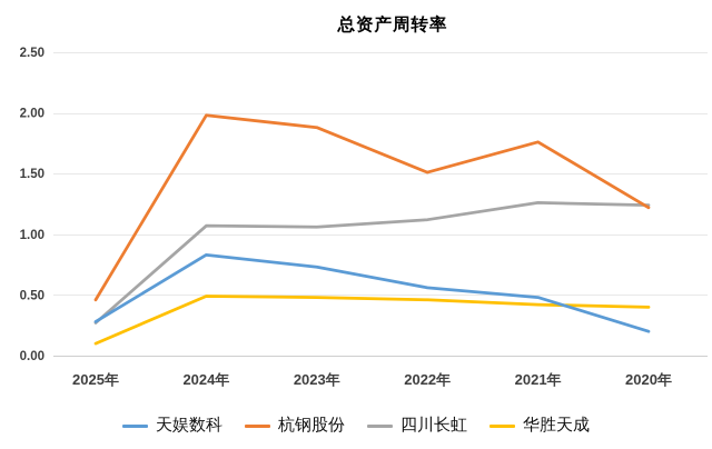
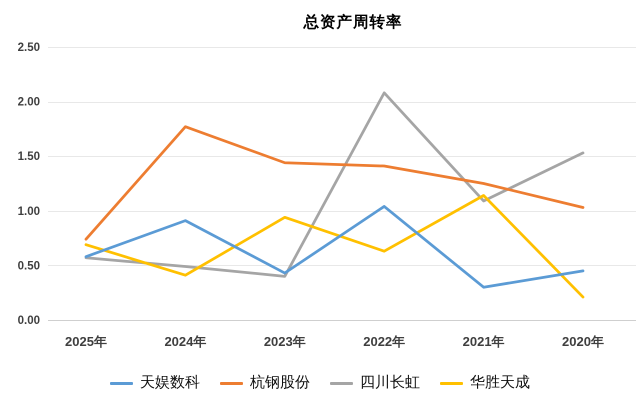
天娱数科/2025年: 0.28 -> 0.58
杭钢股份/2025年: 0.46 -> 0.74
四川长虹/2025年: 0.27 -> 0.57
华胜天成/2025年: 0.10 -> 0.69
天娱数科/2024年: 0.83 -> 0.91
杭钢股份/2024年: 1.98 -> 1.77
四川长虹/2024年: 1.07 -> 0.49
华胜天成/2024年: 0.49 -> 0.41
天娱数科/2023年: 0.73 -> 0.43
杭钢股份/2023年: 1.88 -> 1.44
四川长虹/2023年: 1.06 -> 0.40
华胜天成/2023年: 0.48 -> 0.94
天娱数科/2022年: 0.56 -> 1.04
杭钢股份/2022年: 1.51 -> 1.41
四川长虹/2022年: 1.12 -> 2.08
华胜天成/2022年: 0.46 -> 0.63
天娱数科/2021年: 0.48 -> 0.30
杭钢股份/2021年: 1.76 -> 1.25
四川长虹/2021年: 1.26 -> 1.09
华胜天成/2021年: 0.42 -> 1.14
天娱数科/2020年: 0.20 -> 0.45
杭钢股份/2020年: 1.22 -> 1.03
四川长虹/2020年: 1.24 -> 1.53
华胜天成/2020年: 0.40 -> 0.21
